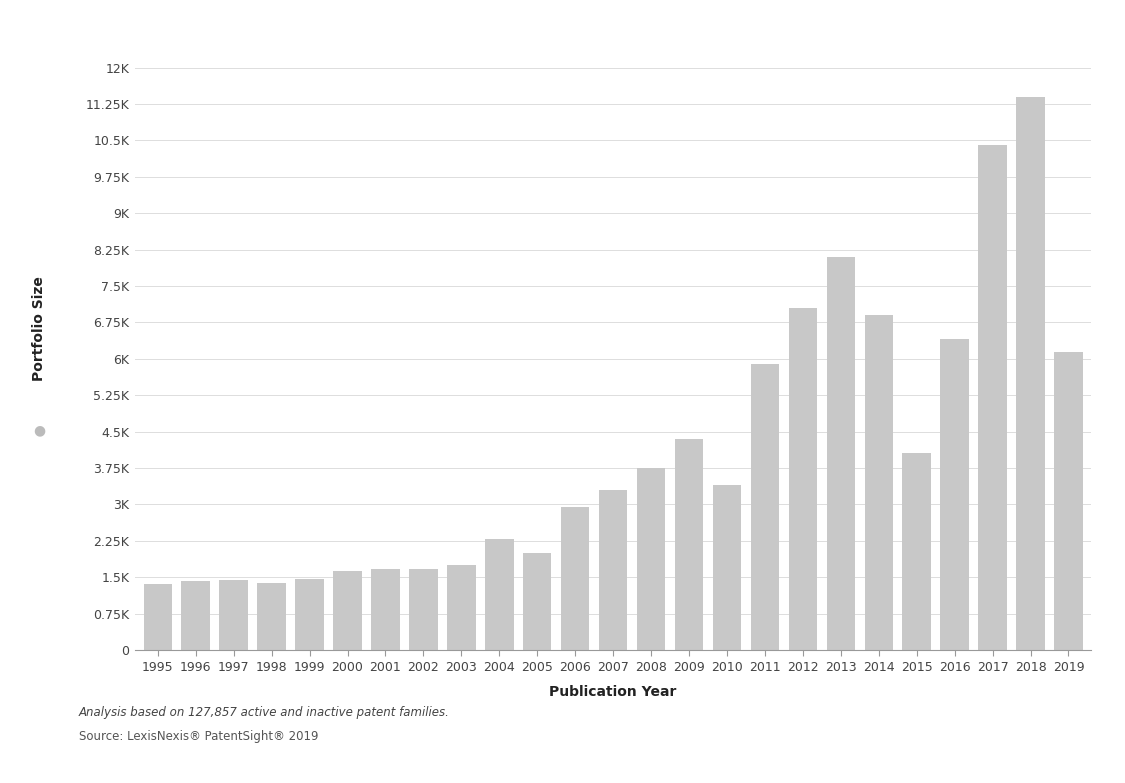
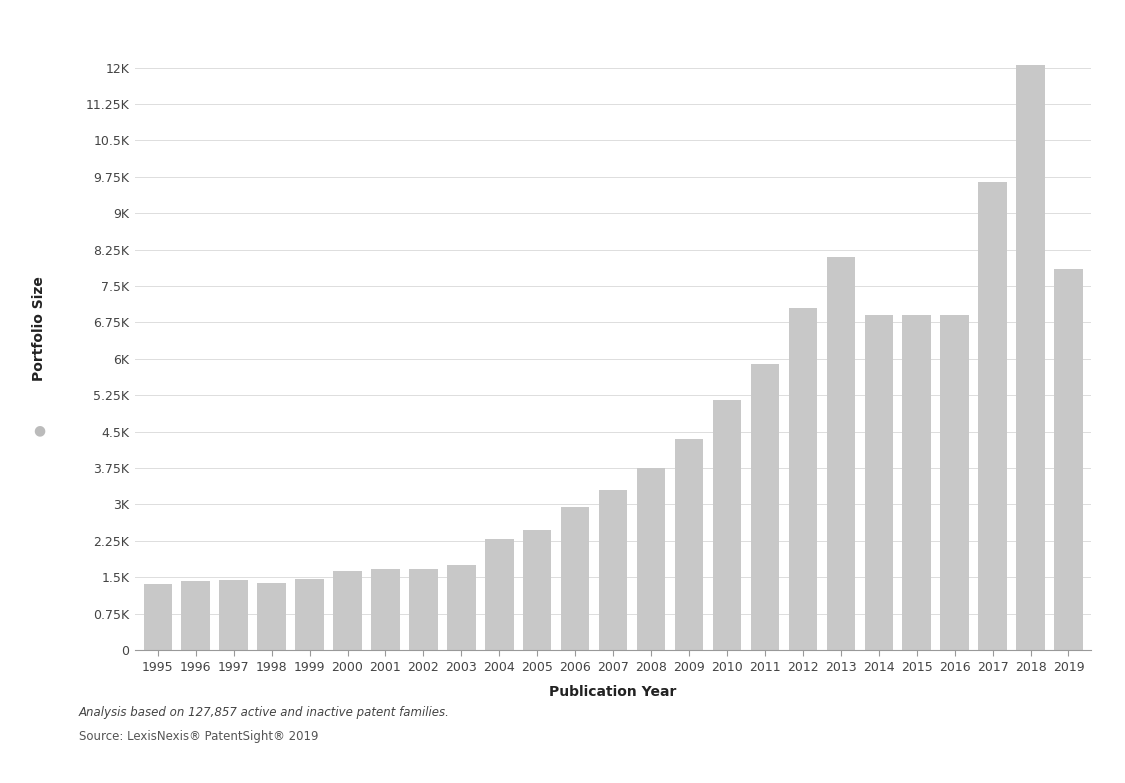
2005: 2.00K -> 2.48K
2010: 3.40K -> 5.15K
2015: 4.05K -> 6.90K
2016: 6.40K -> 6.90K
2017: 10.40K -> 9.65K
2018: 11.40K -> 12.05K
2019: 6.15K -> 7.85K
